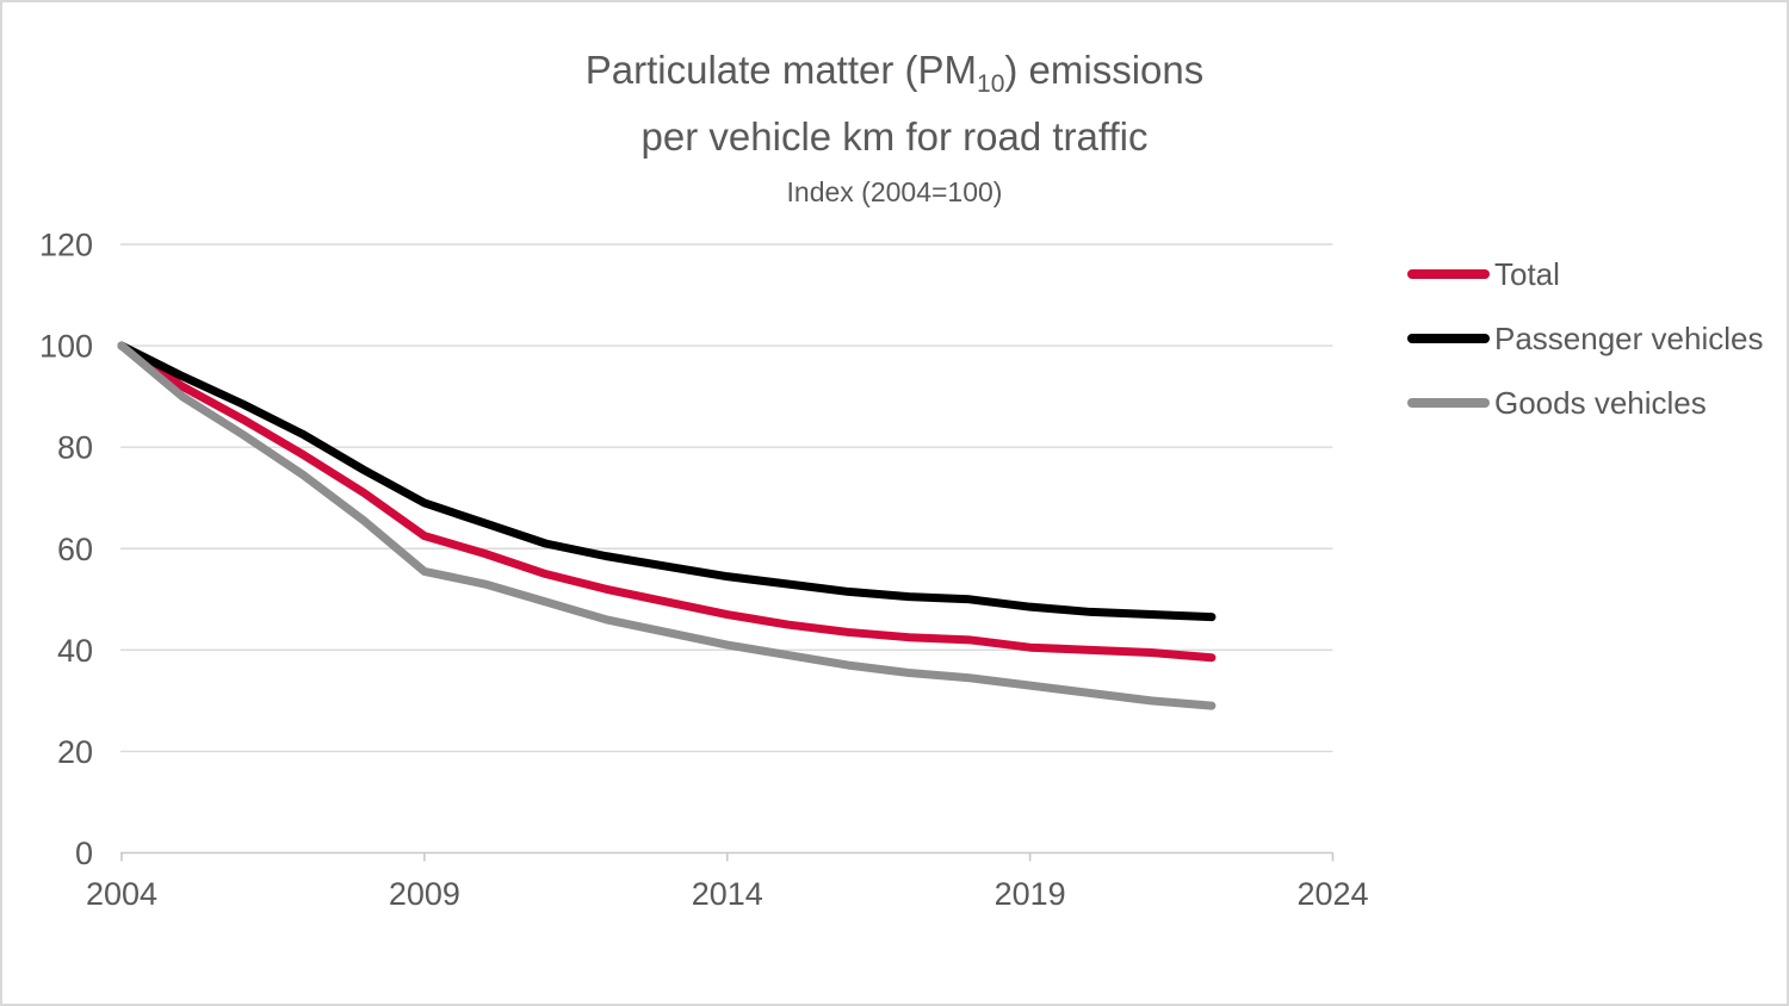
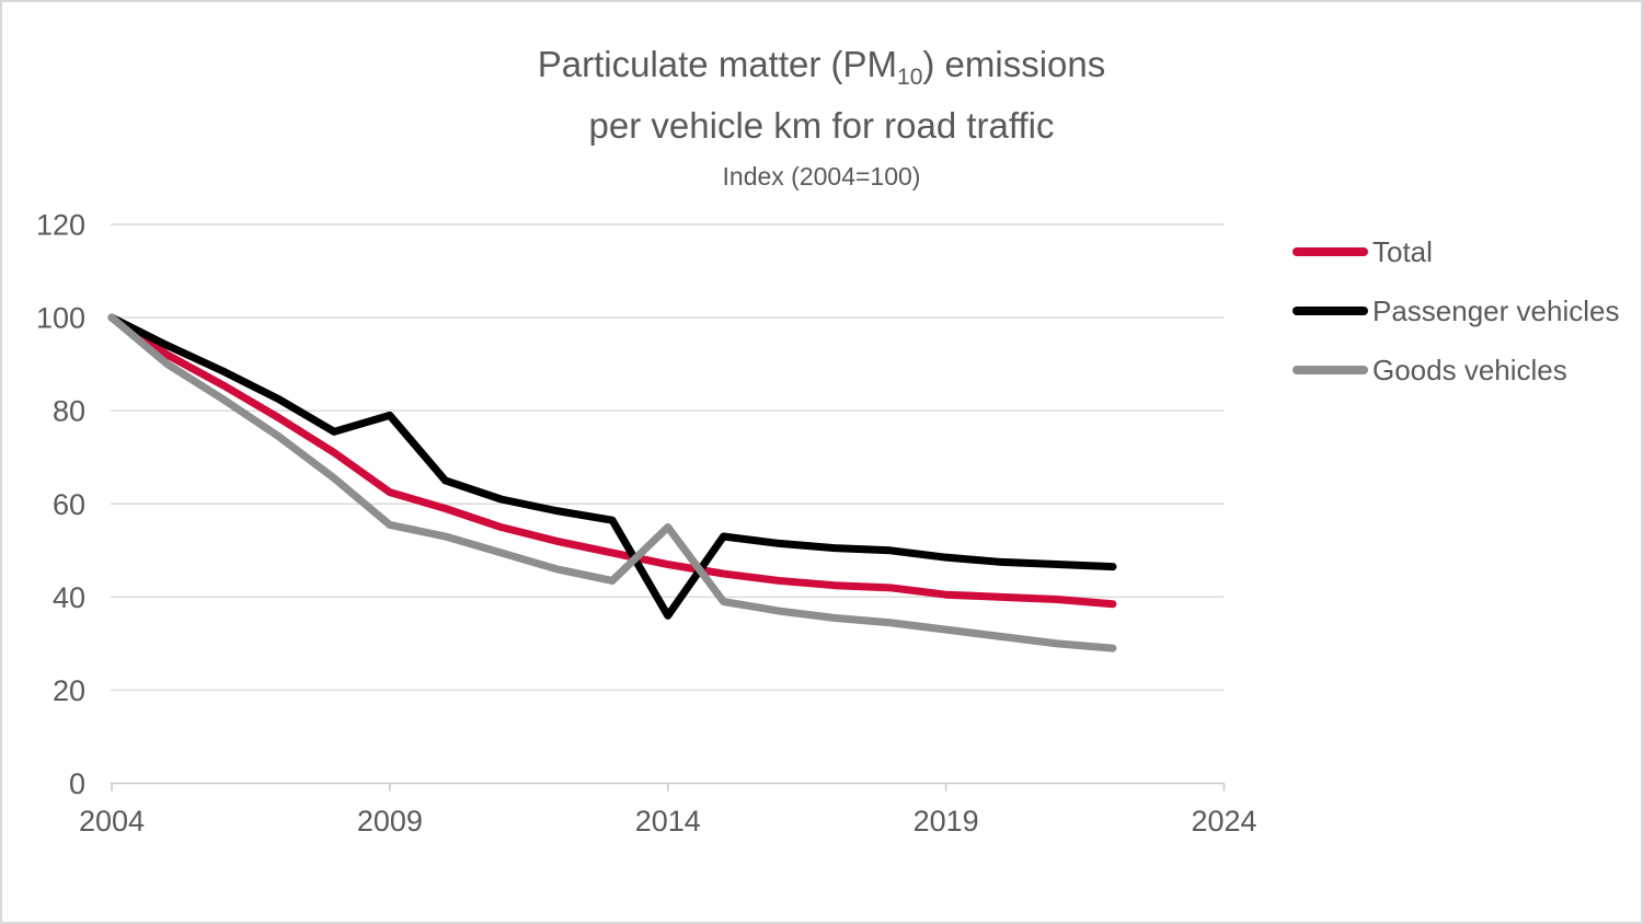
Passenger vehicles/2009: 69 -> 79
Passenger vehicles/2014: 54 -> 36
Goods vehicles/2014: 41 -> 55
